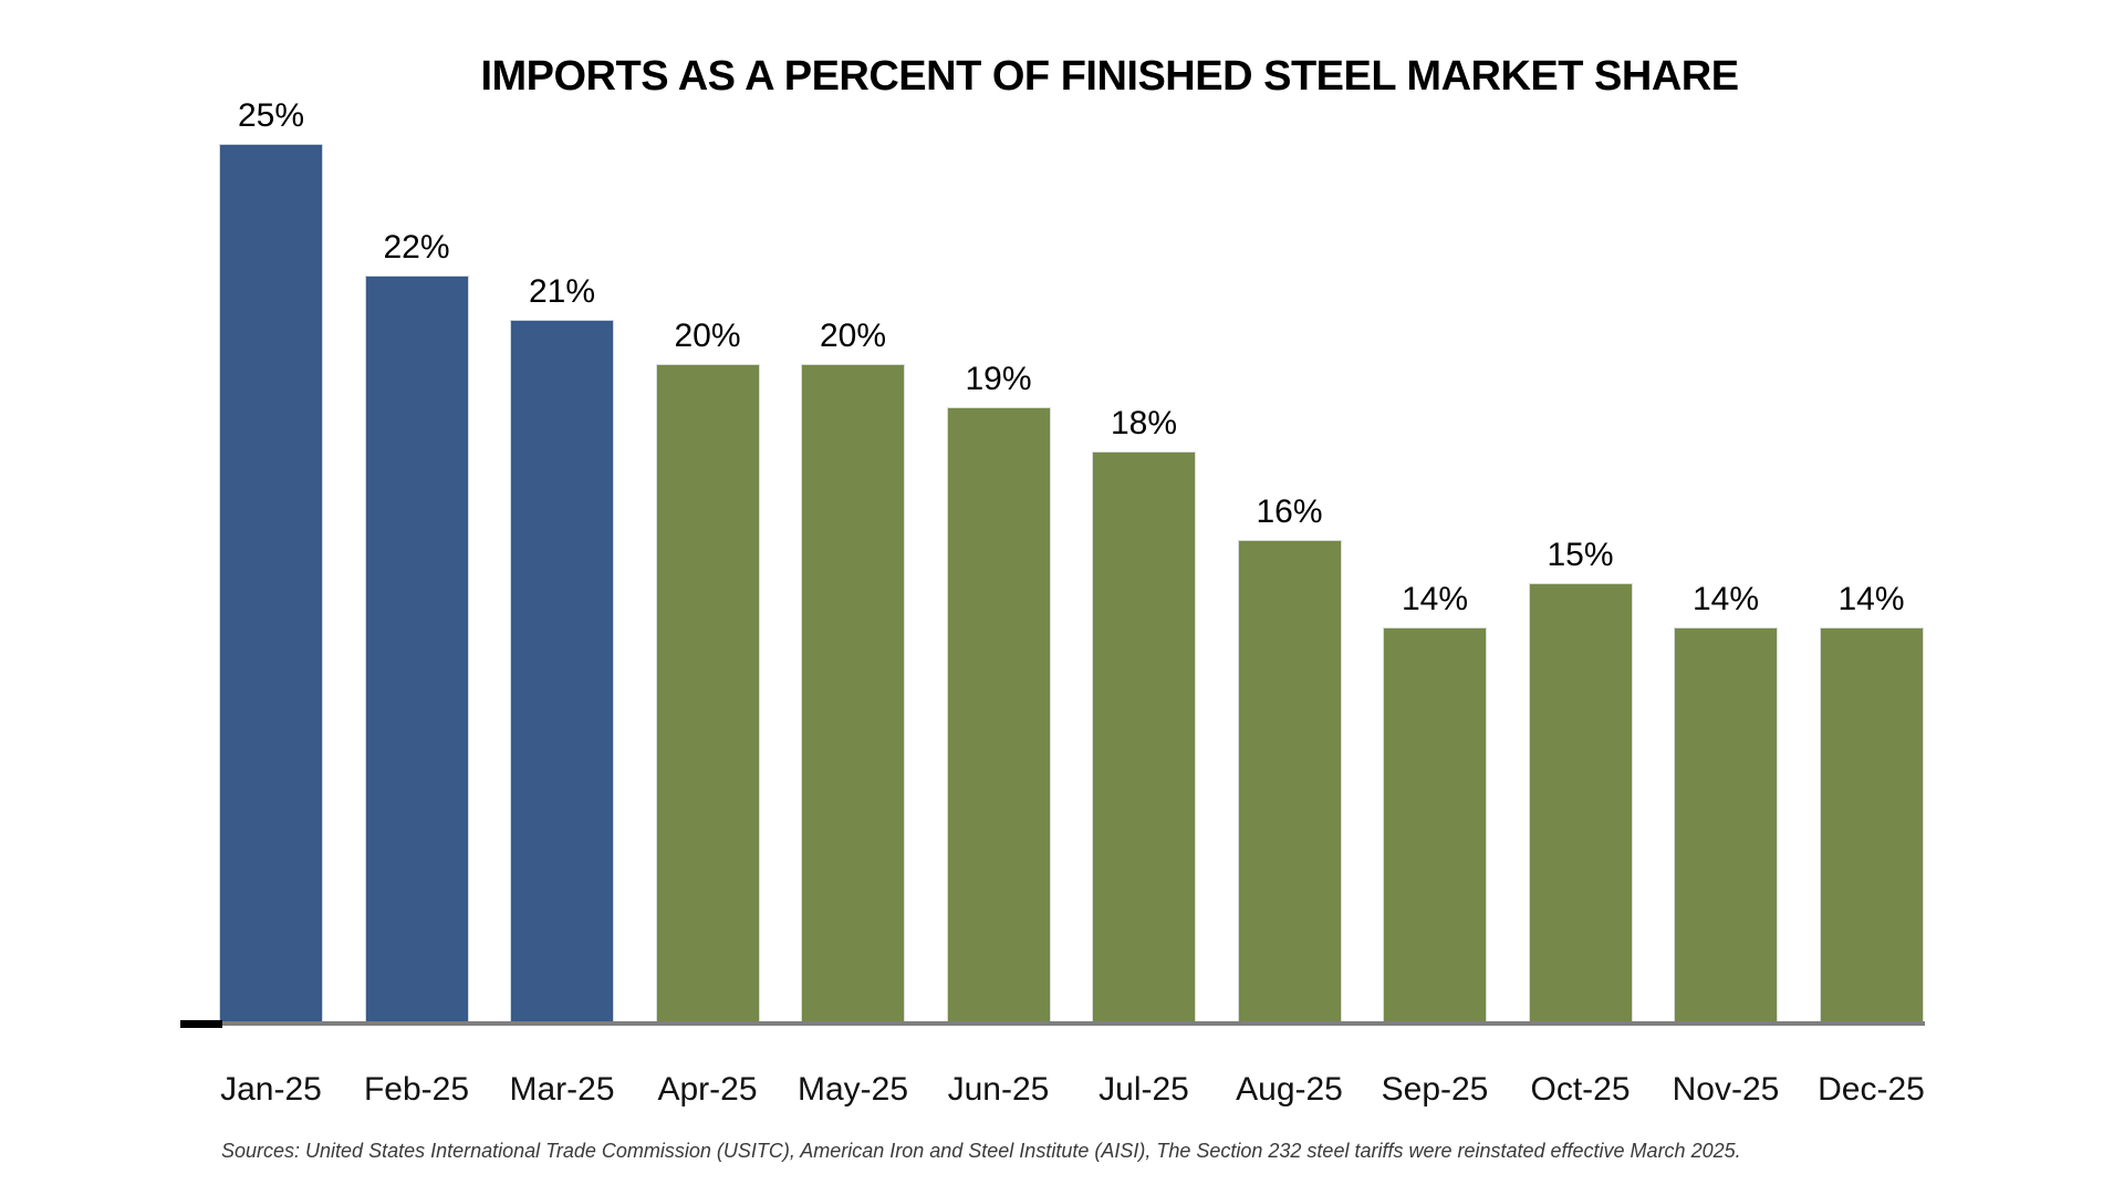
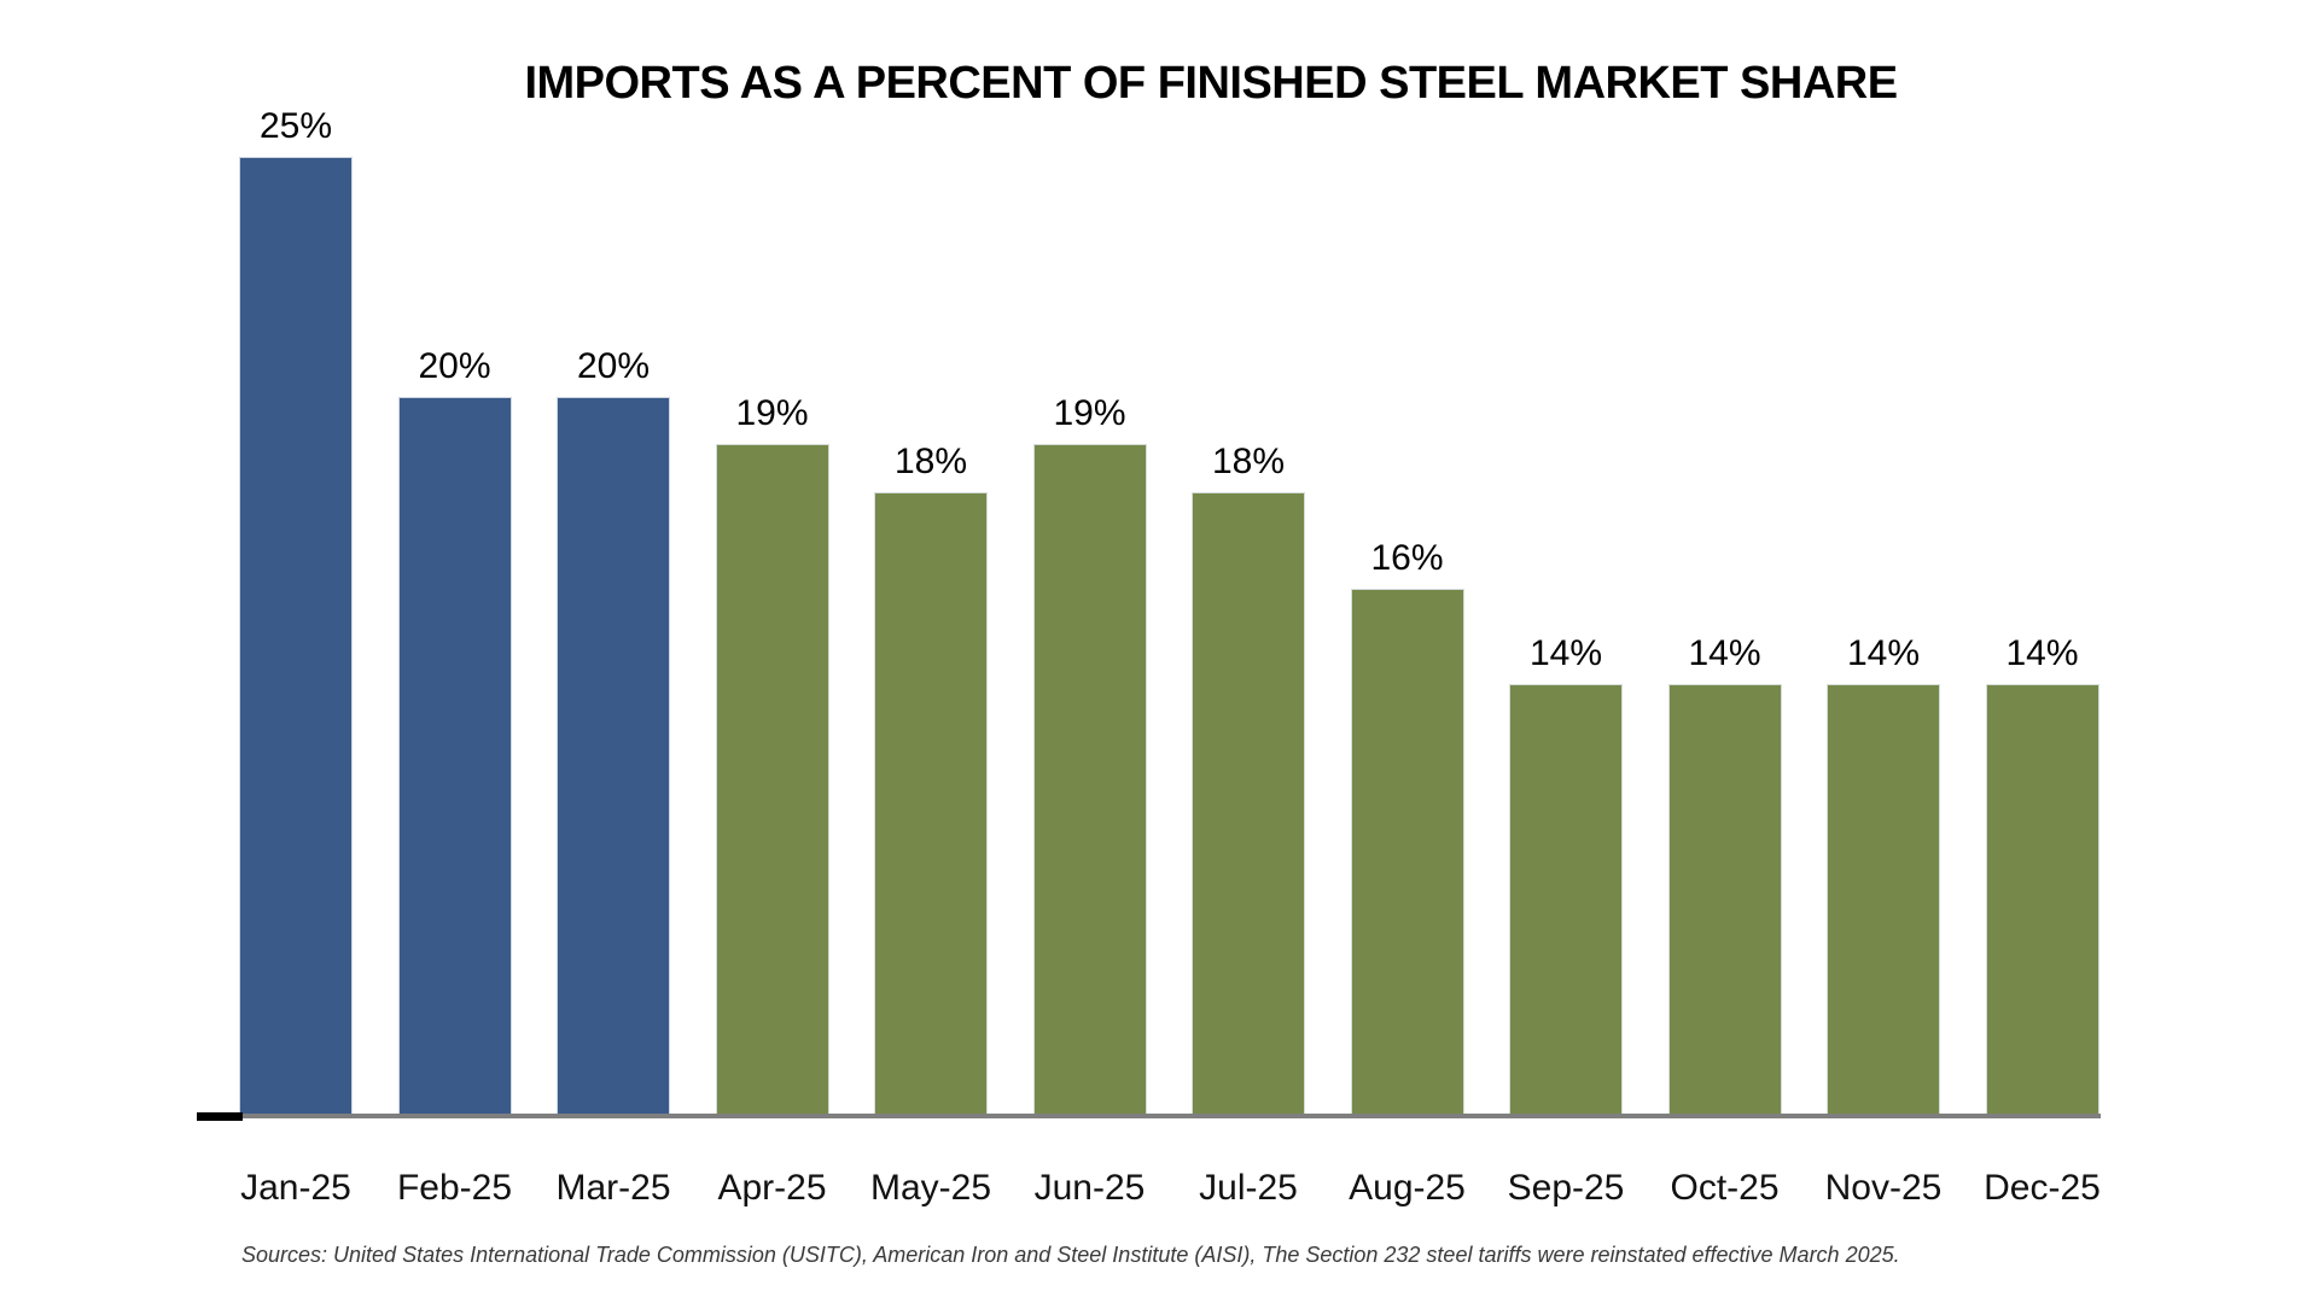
Feb-25: 22% -> 20%
Mar-25: 21% -> 20%
Apr-25: 20% -> 19%
May-25: 20% -> 18%
Oct-25: 15% -> 14%
